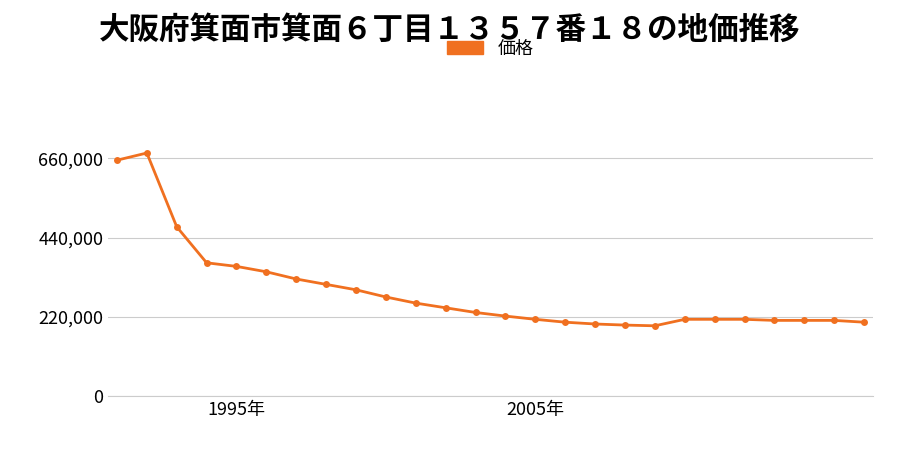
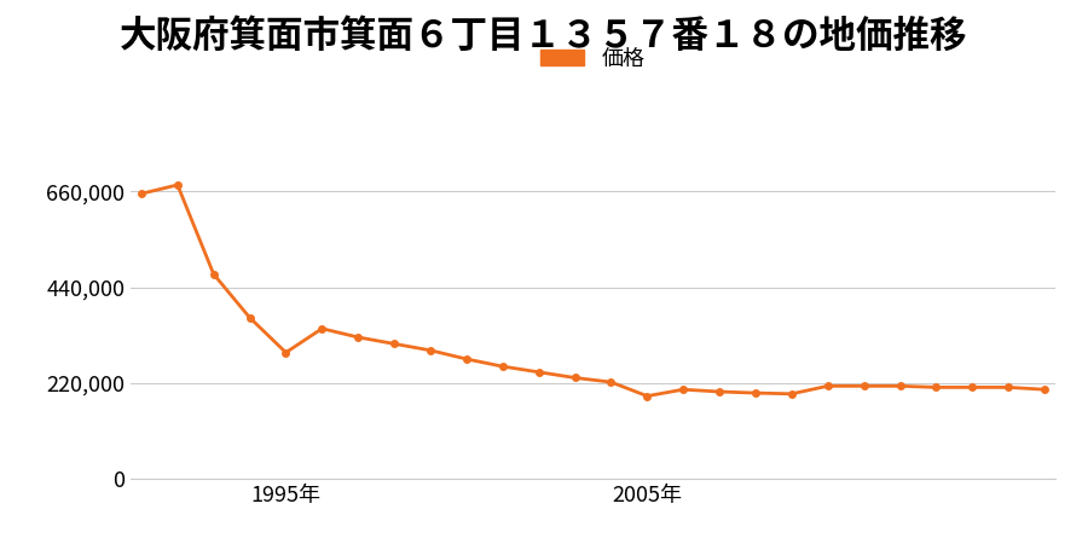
1995年: 360,000 -> 290,000
2005年: 213,000 -> 190,000
